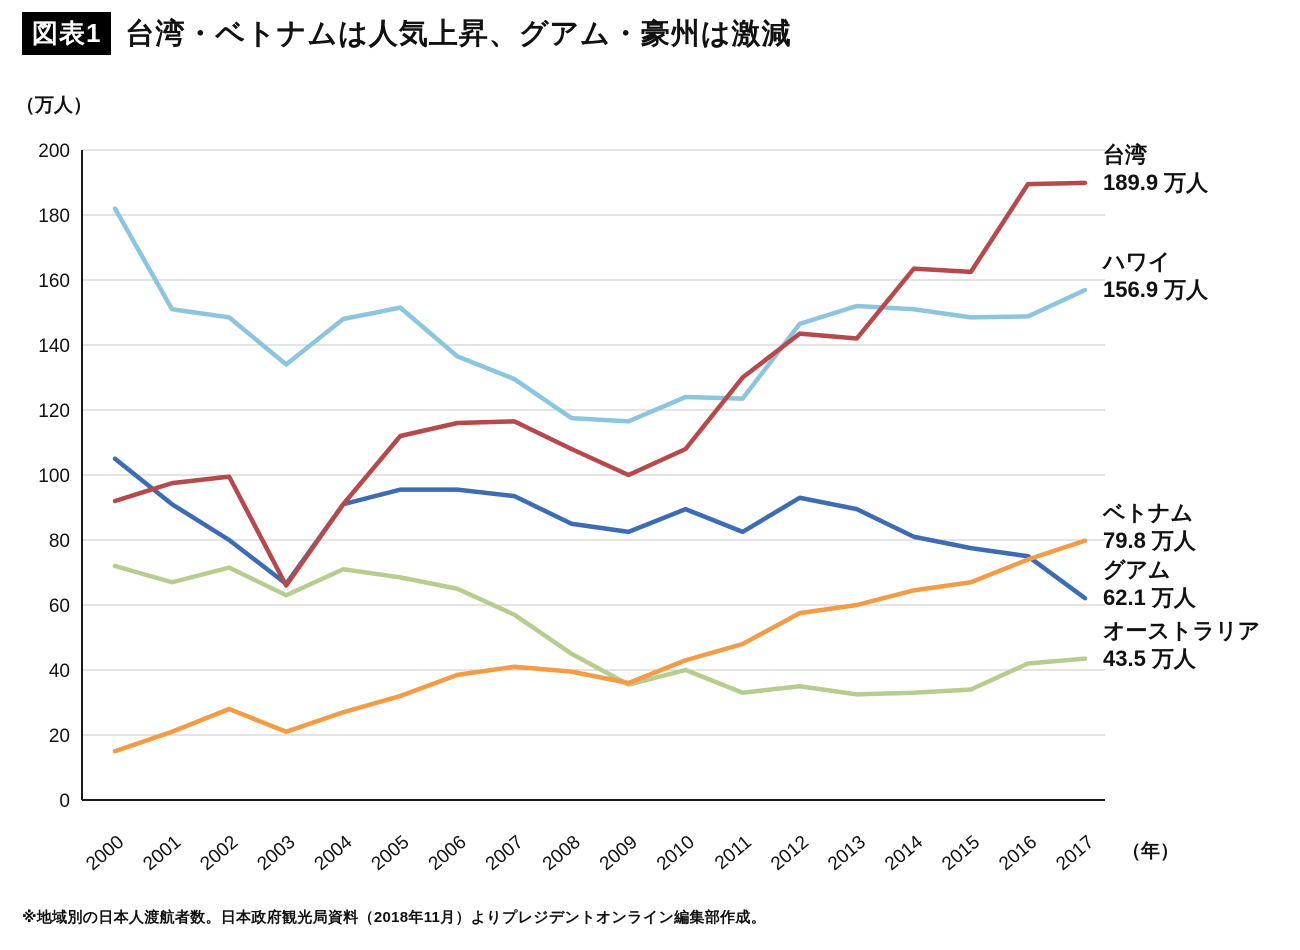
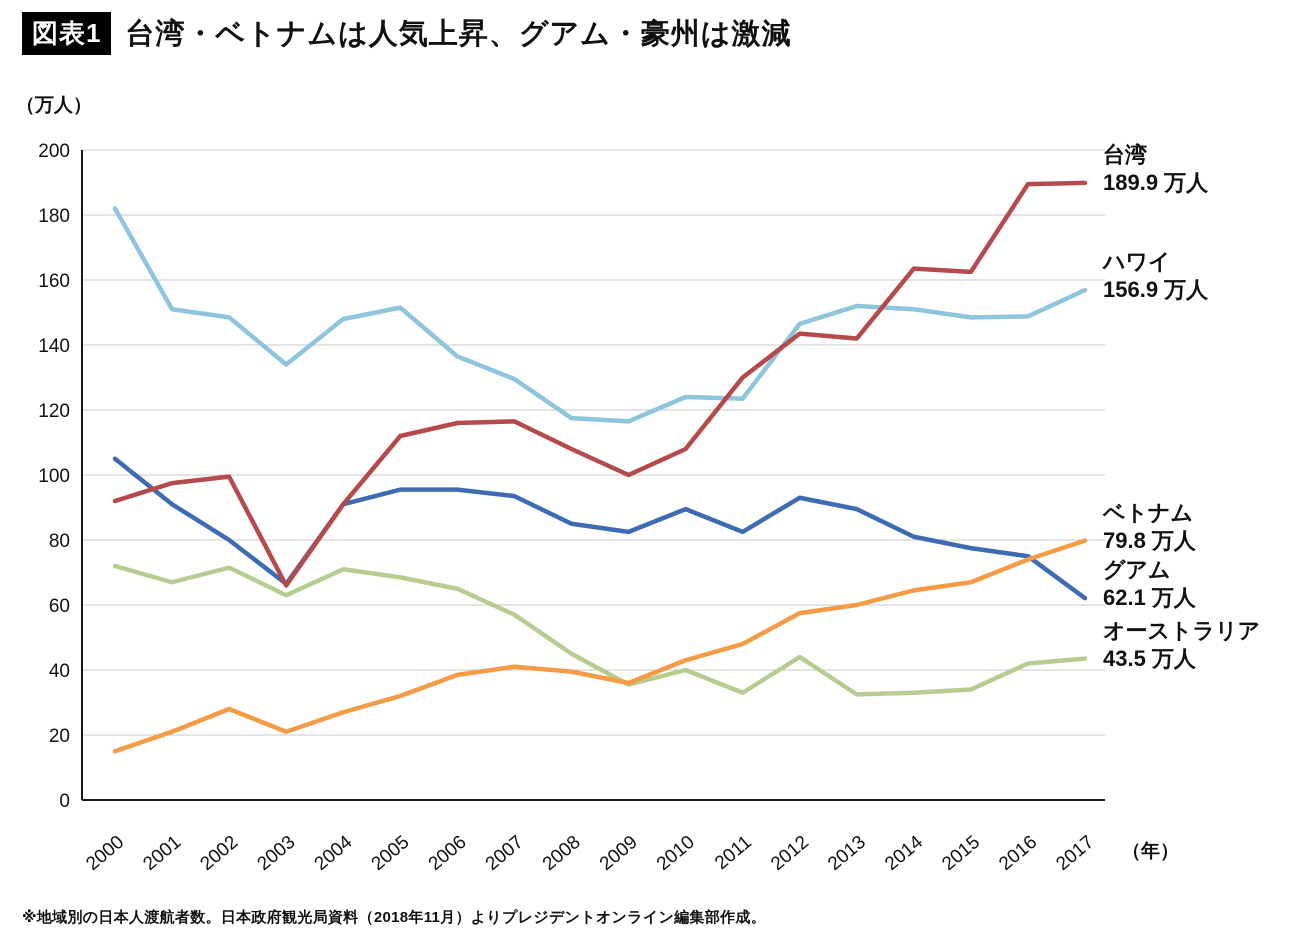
オーストラリア/2012: 35 -> 44
